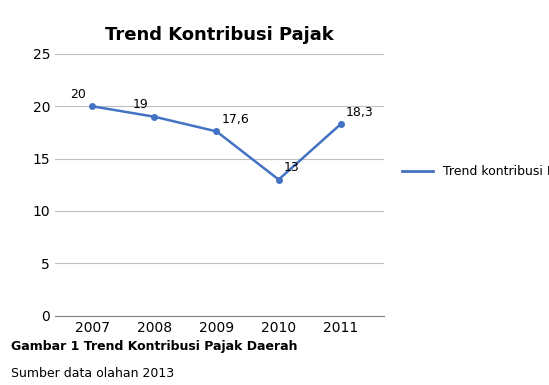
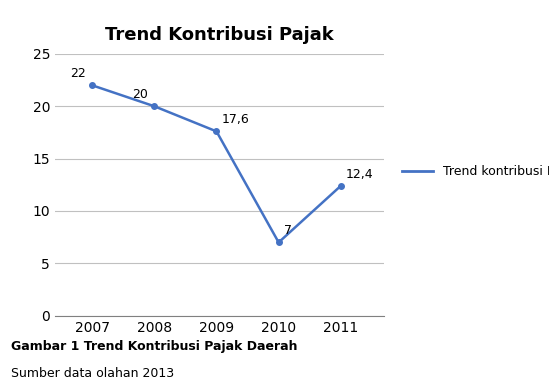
2007: 20 -> 22
2008: 19 -> 20
2010: 13 -> 7
2011: 18,3 -> 12,4
